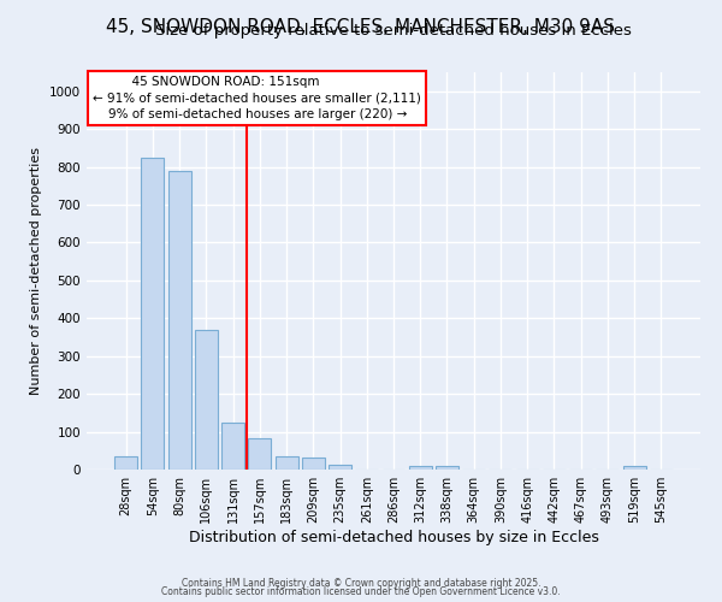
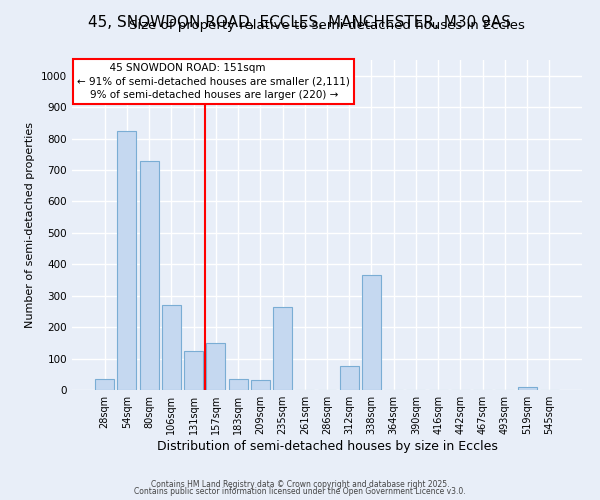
80sqm: 790 -> 730
106sqm: 370 -> 270
157sqm: 83 -> 150
235sqm: 12 -> 265
312sqm: 10 -> 75
338sqm: 10 -> 365
